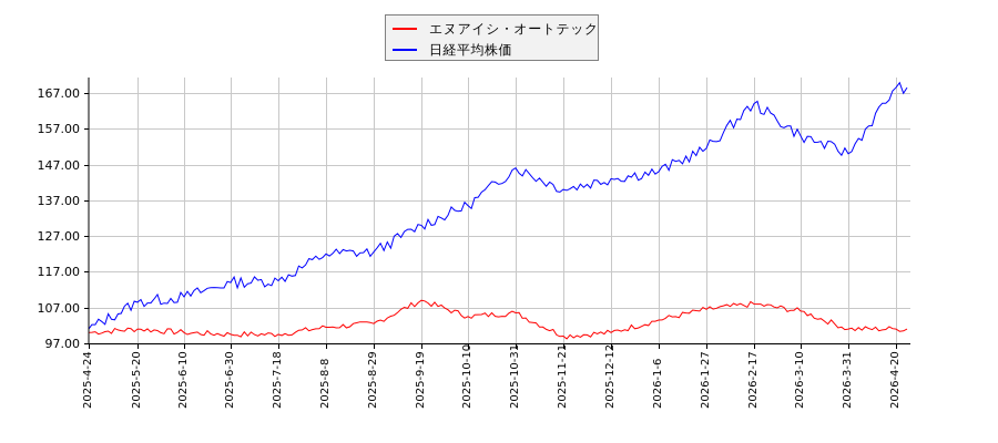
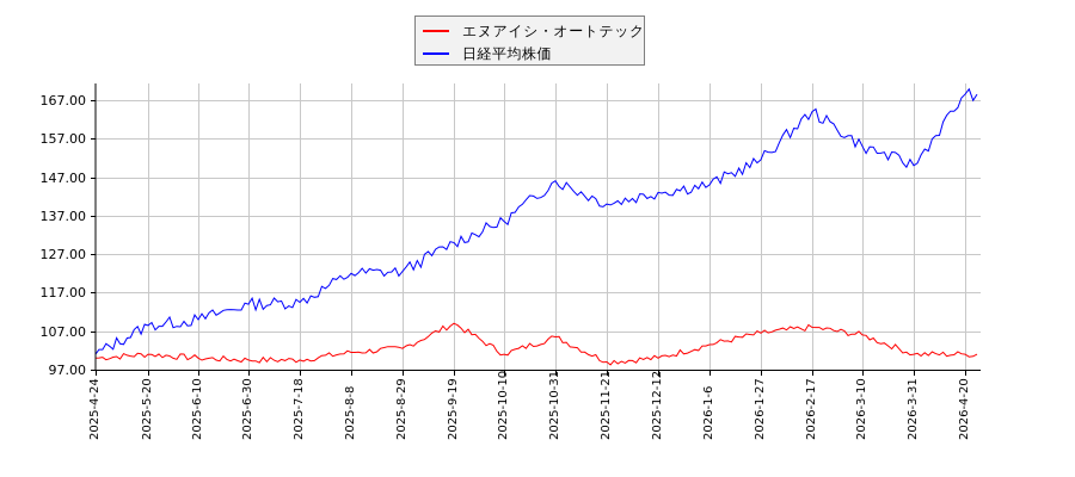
エヌアイシ・オートテック/2025-10-10: 104 -> 101
